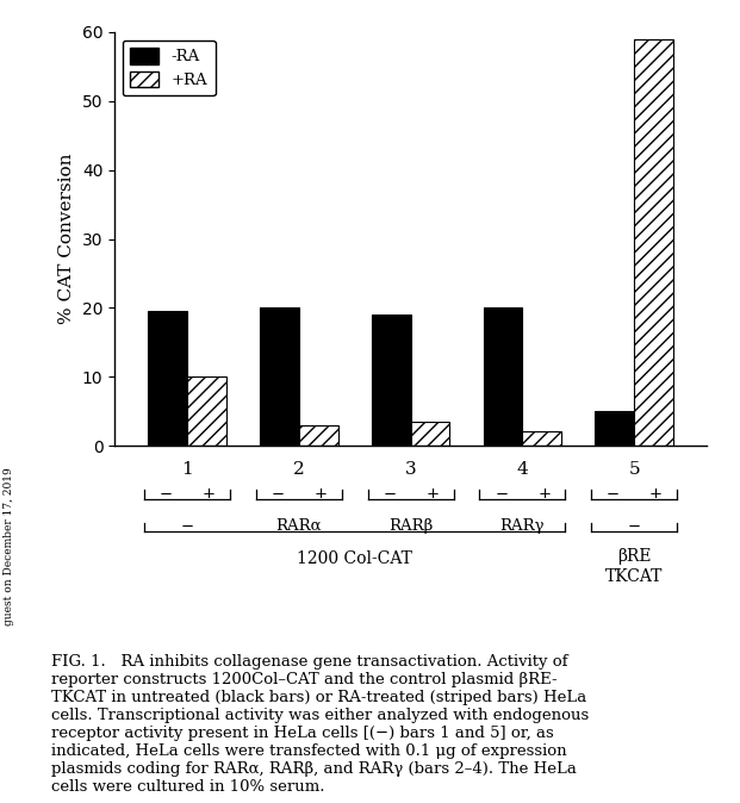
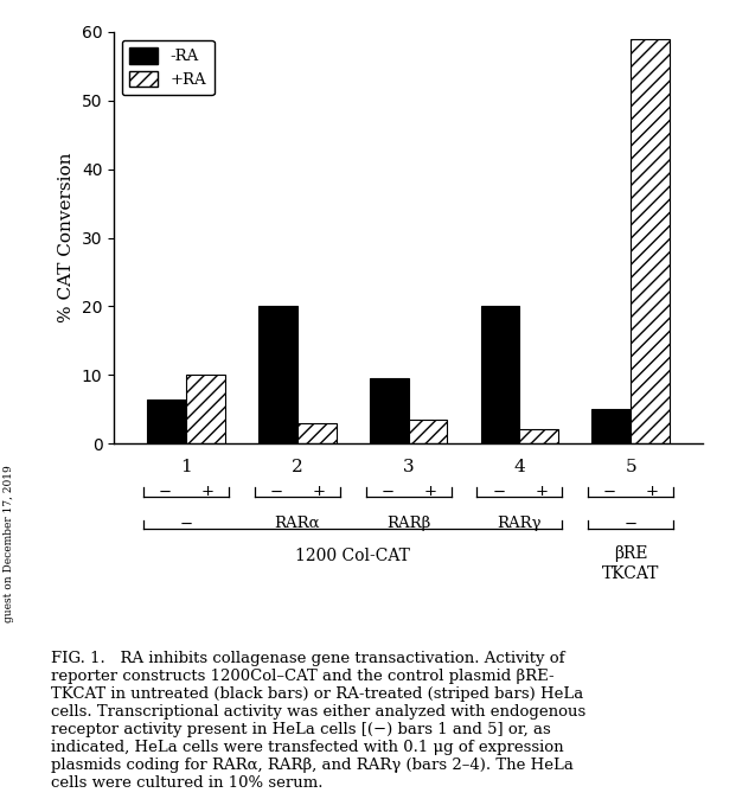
-RA/1: 19.5 -> 6.4
-RA/3: 19.0 -> 9.6
